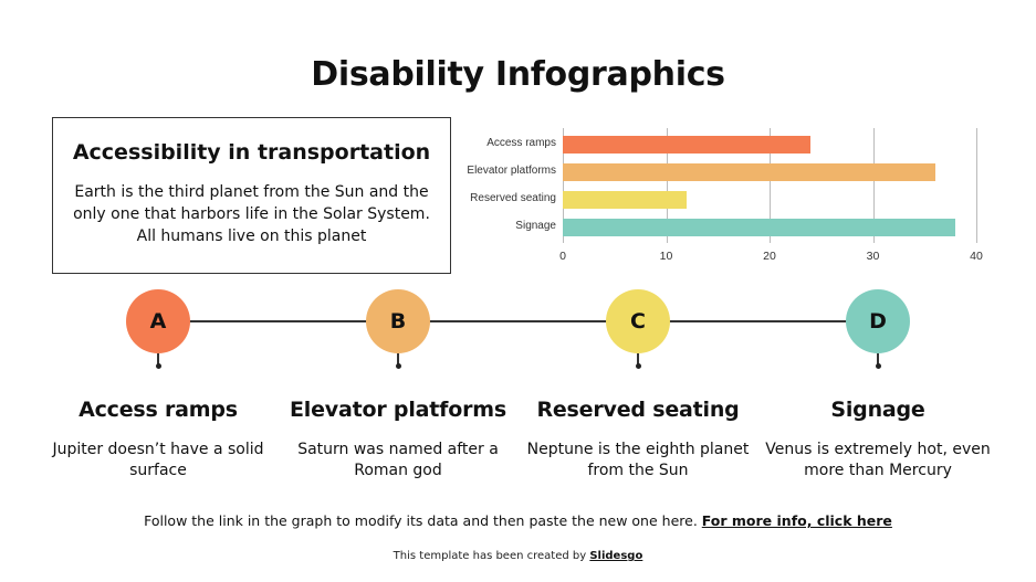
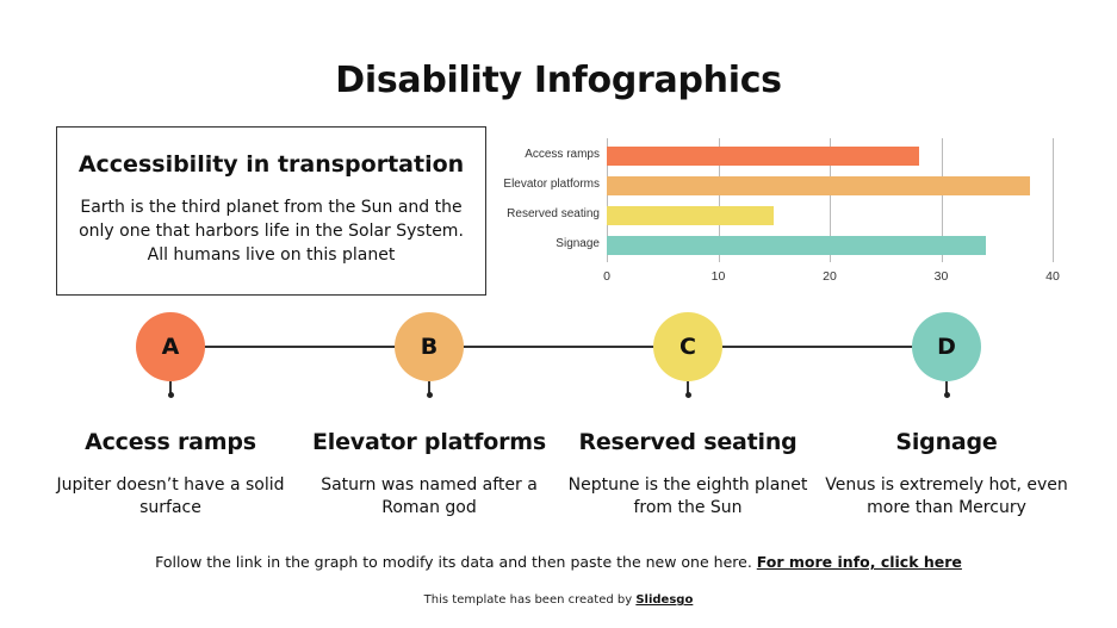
Access ramps: 24 -> 28
Elevator platforms: 36 -> 38
Reserved seating: 12 -> 15
Signage: 38 -> 34
